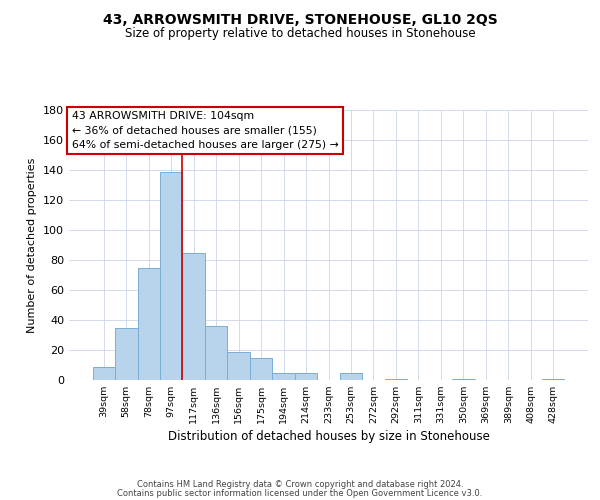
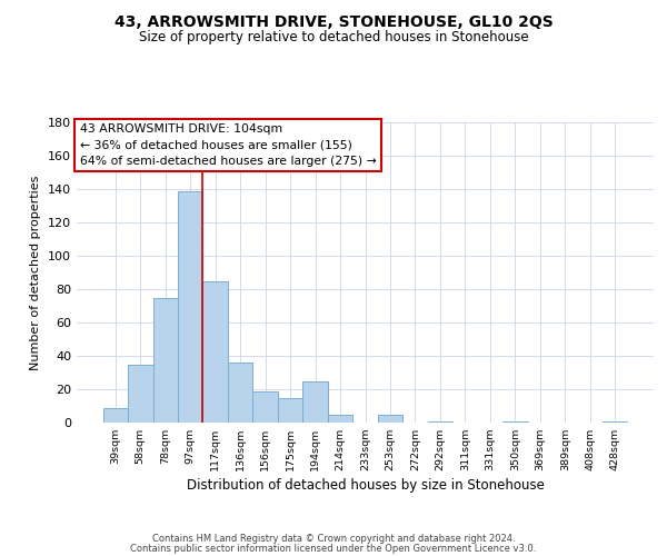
194sqm: 5 -> 25
